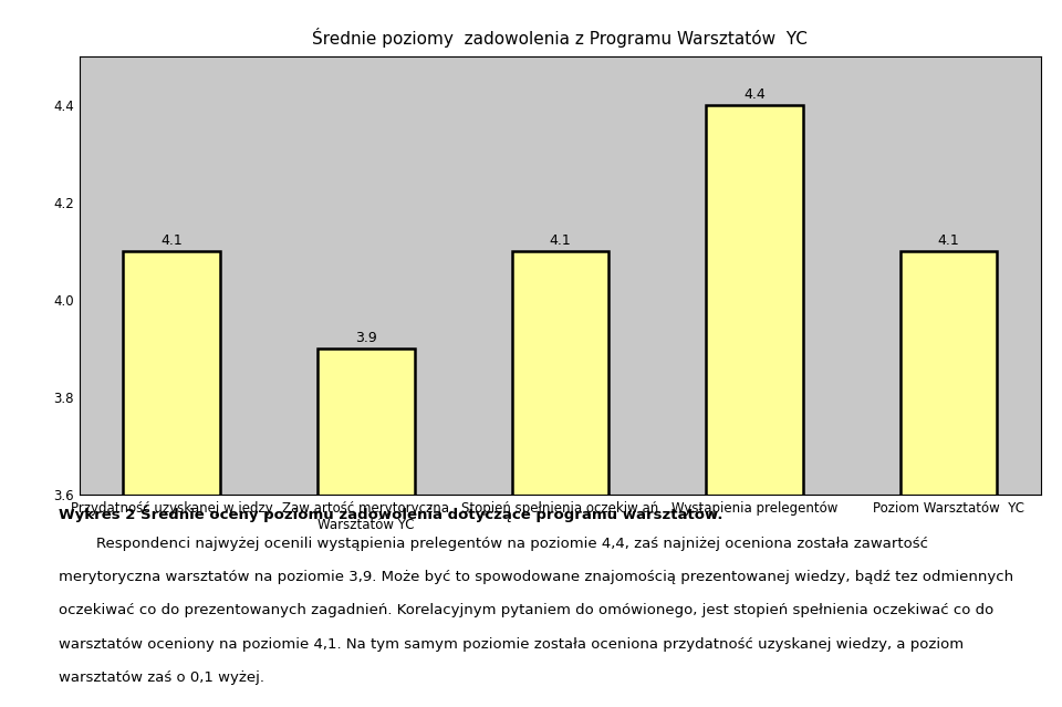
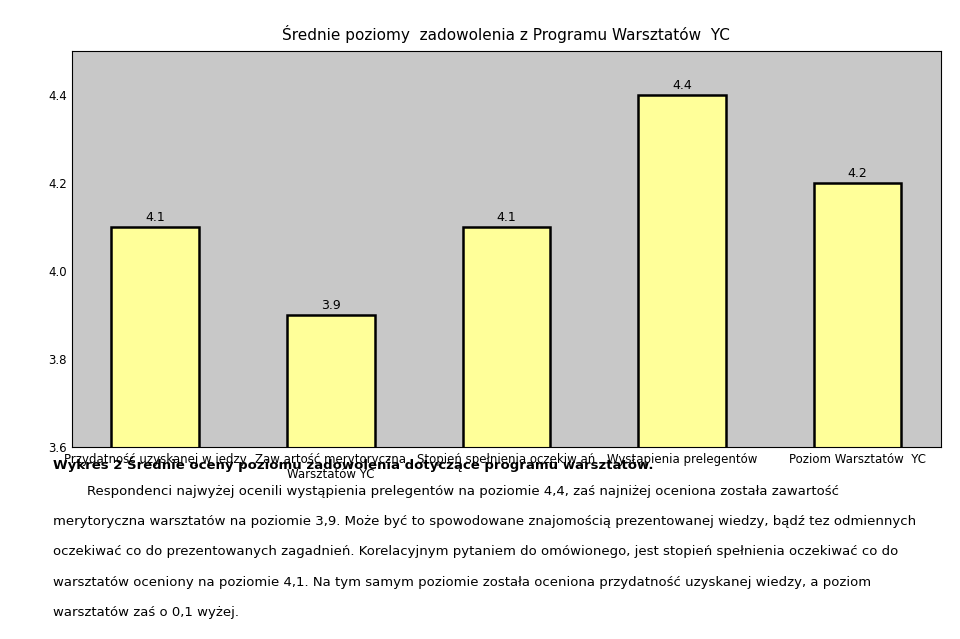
Poziom Warsztatów YC: 4.1 -> 4.2
